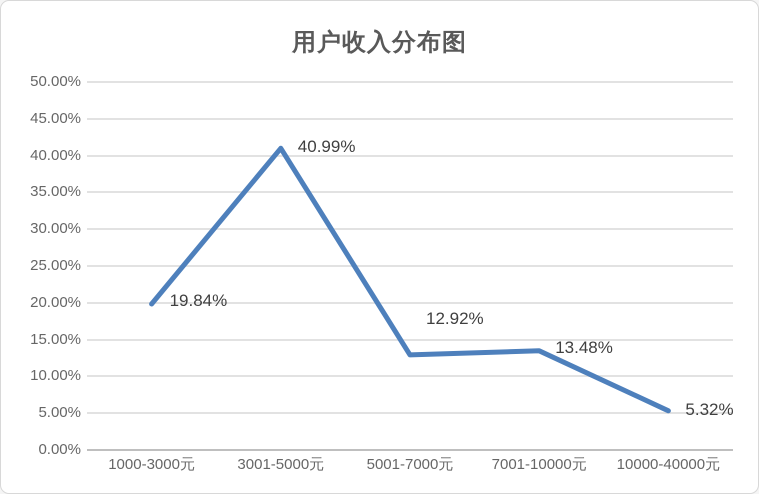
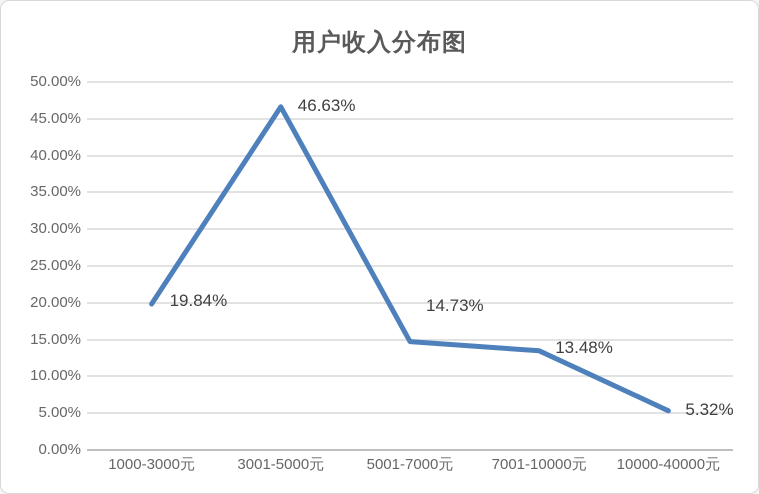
3001-5000元: 40.99% -> 46.63%
5001-7000元: 12.92% -> 14.73%
